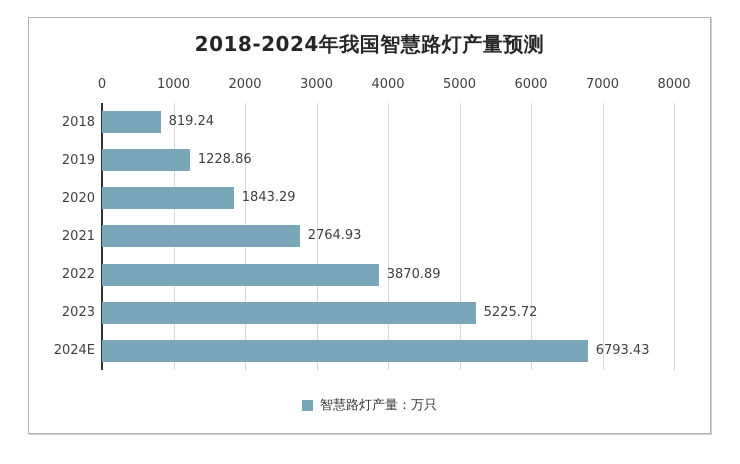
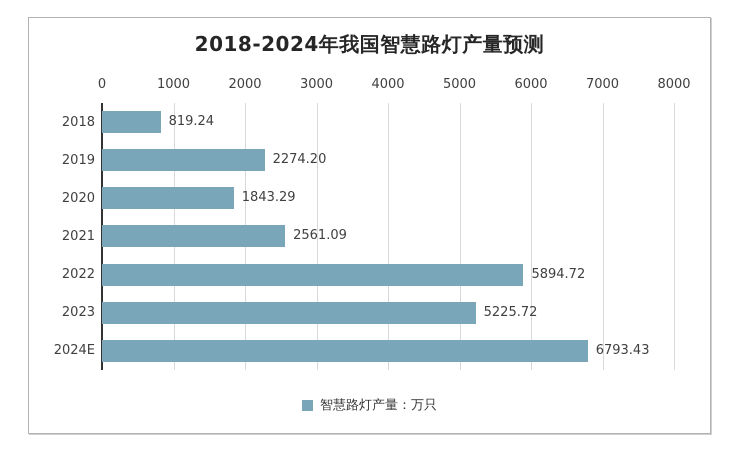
2019: 1228.86 -> 2274.20
2021: 2764.93 -> 2561.09
2022: 3870.89 -> 5894.72
